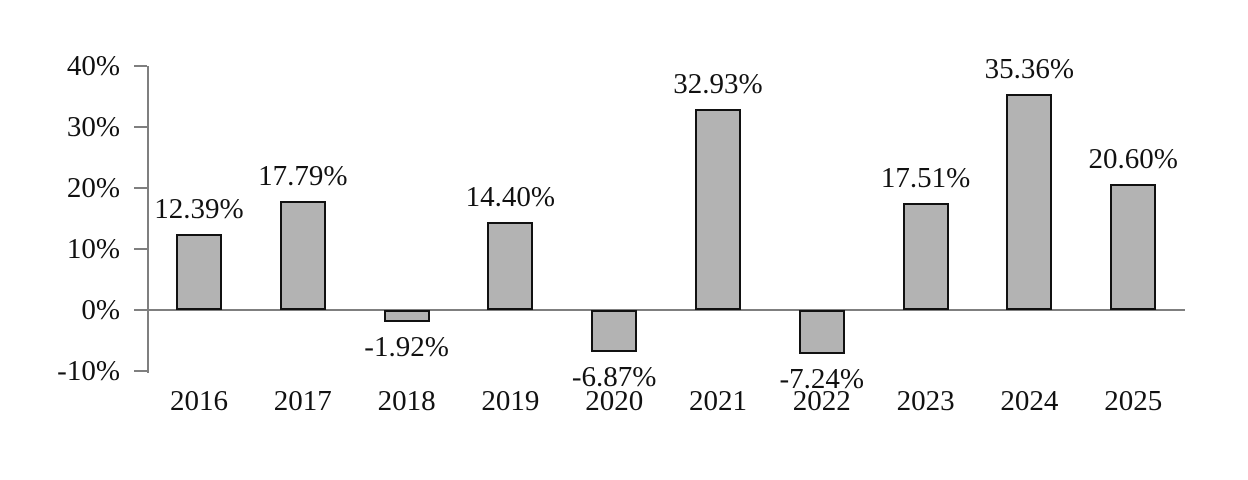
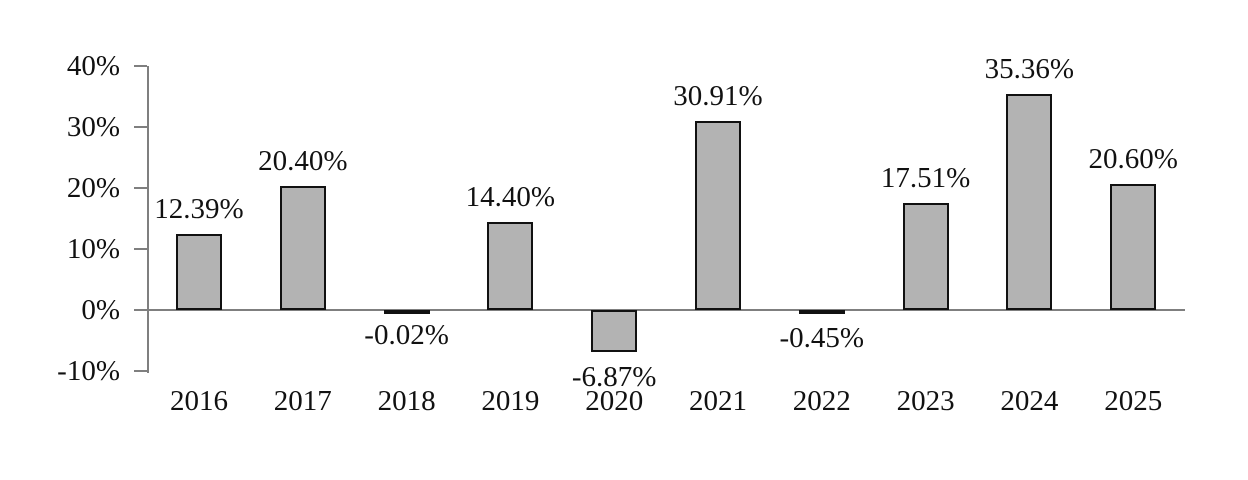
2017: 17.79% -> 20.40%
2018: -1.92% -> -0.02%
2021: 32.93% -> 30.91%
2022: -7.24% -> -0.45%
